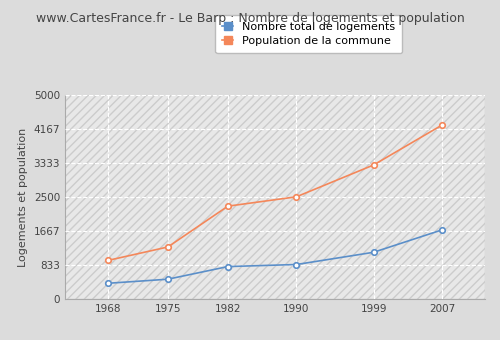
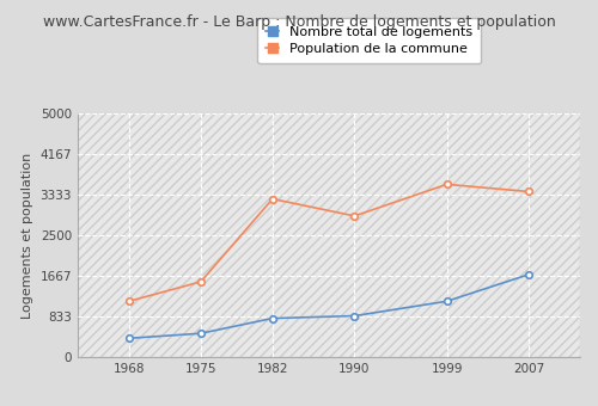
Population de la commune/1968: 950 -> 1150
Population de la commune/1975: 1280 -> 1550
Population de la commune/1982: 2280 -> 3250
Population de la commune/1990: 2510 -> 2900
Population de la commune/1999: 3290 -> 3550
Population de la commune/2007: 4270 -> 3400
